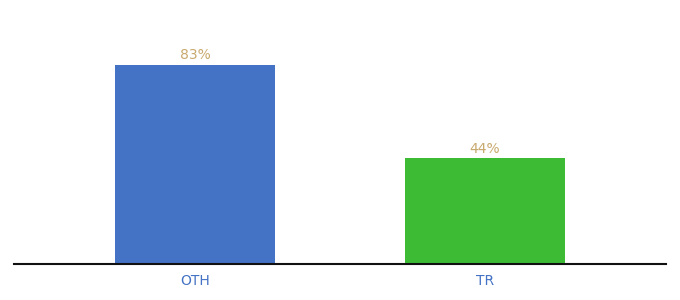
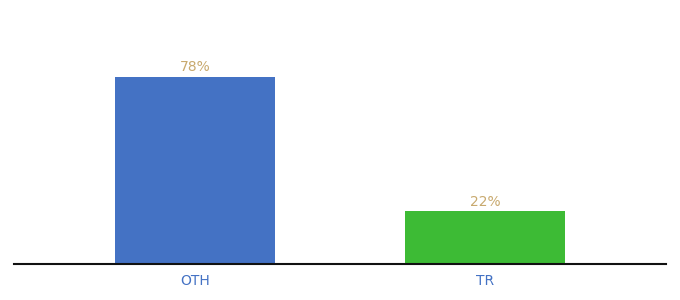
OTH: 83% -> 78%
TR: 44% -> 22%
